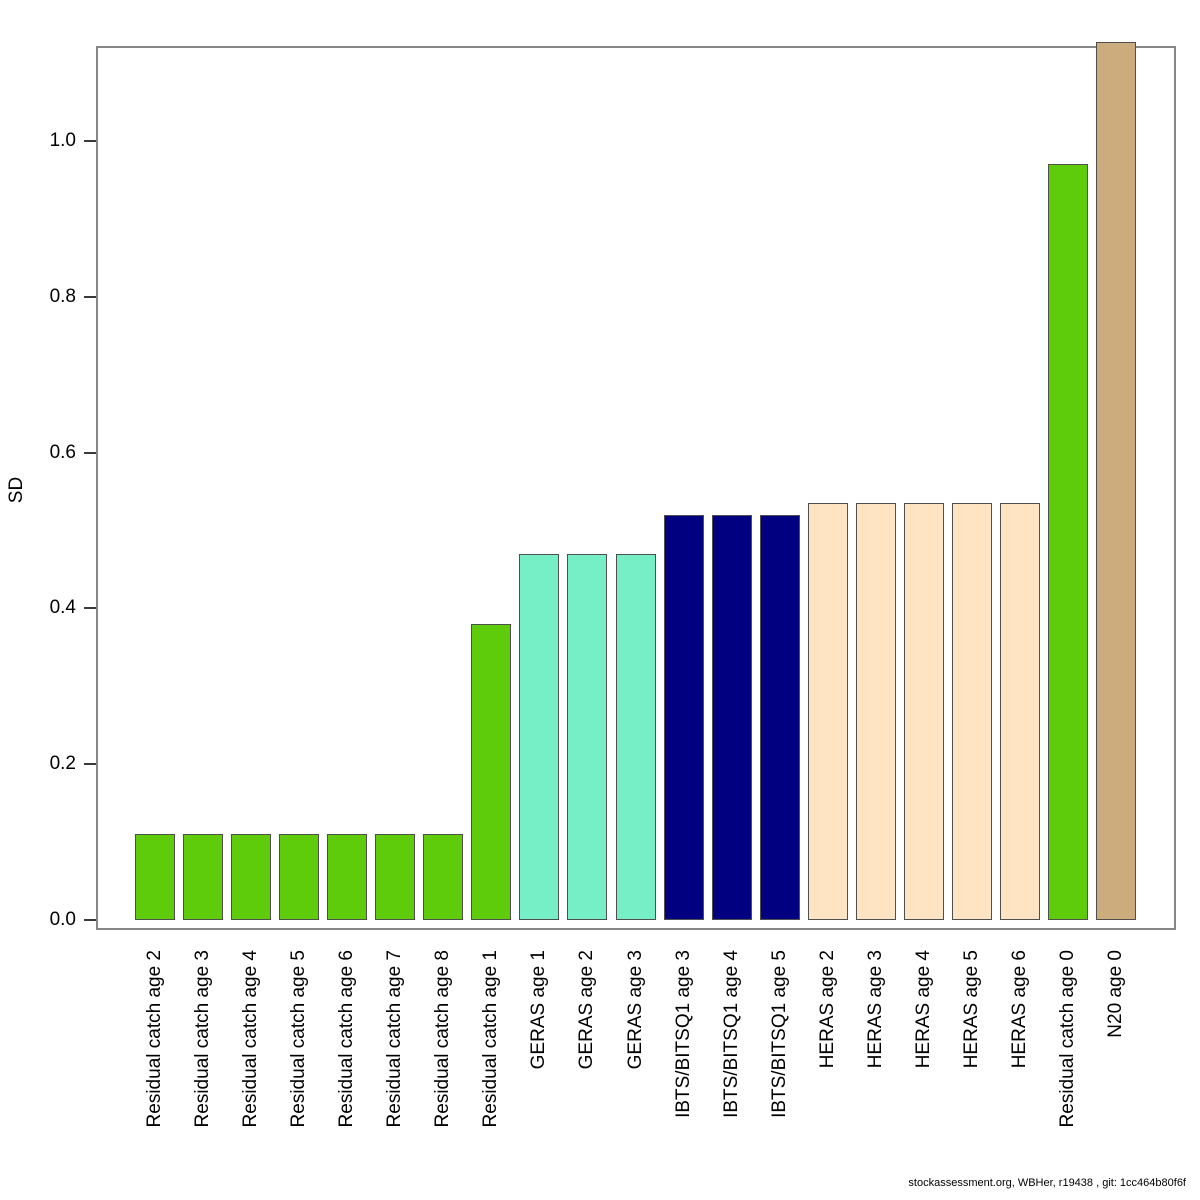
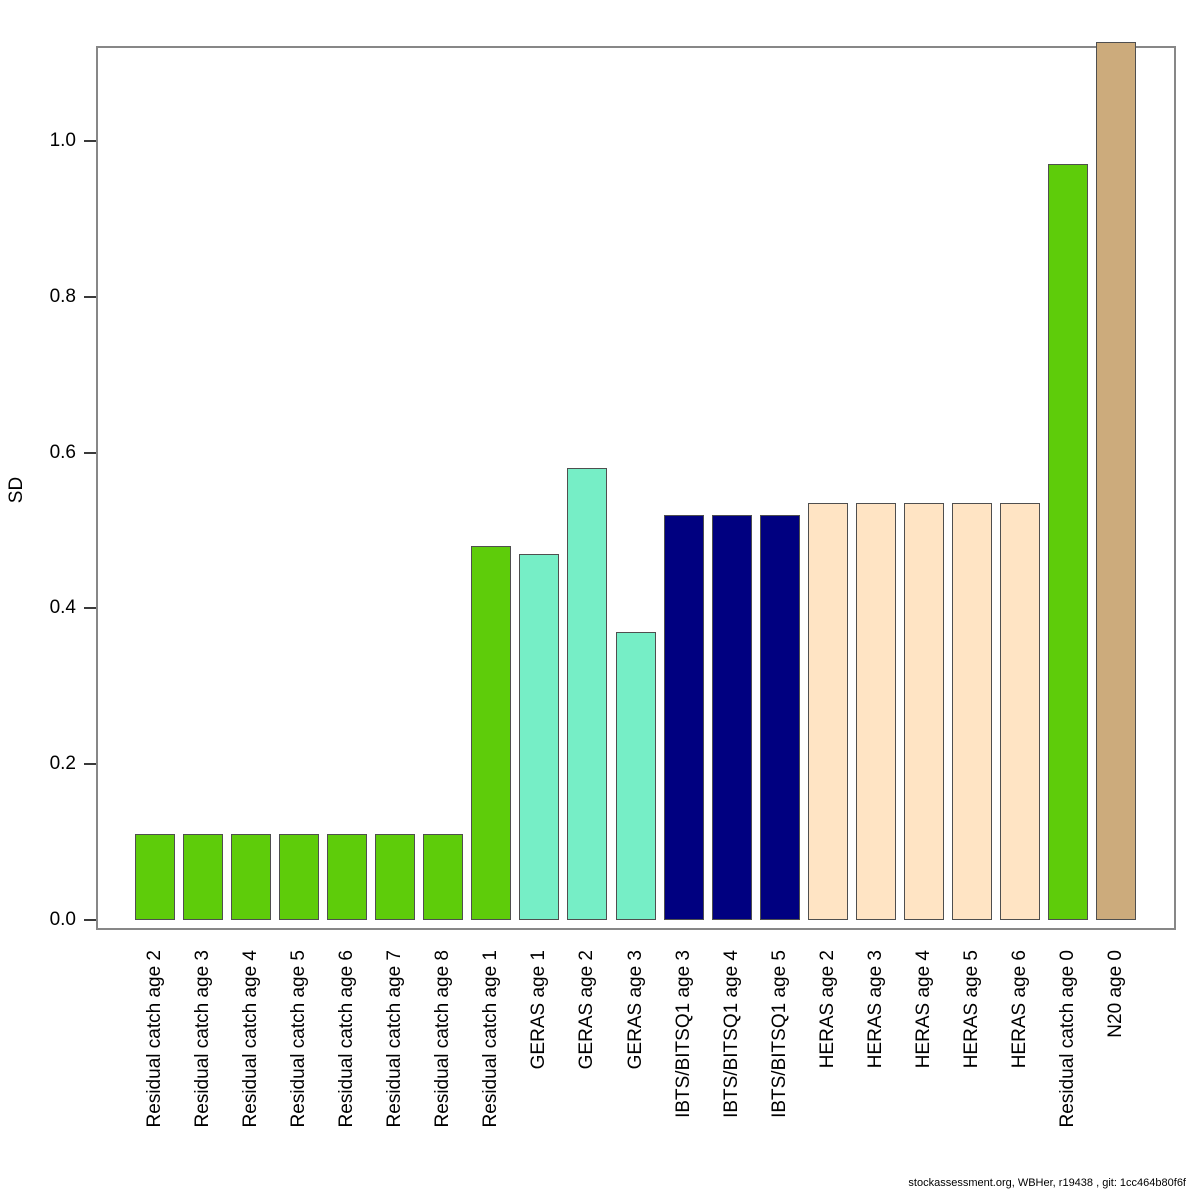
Residual catch age 1: 0.38 -> 0.48
GERAS age 2: 0.47 -> 0.58
GERAS age 3: 0.47 -> 0.37
